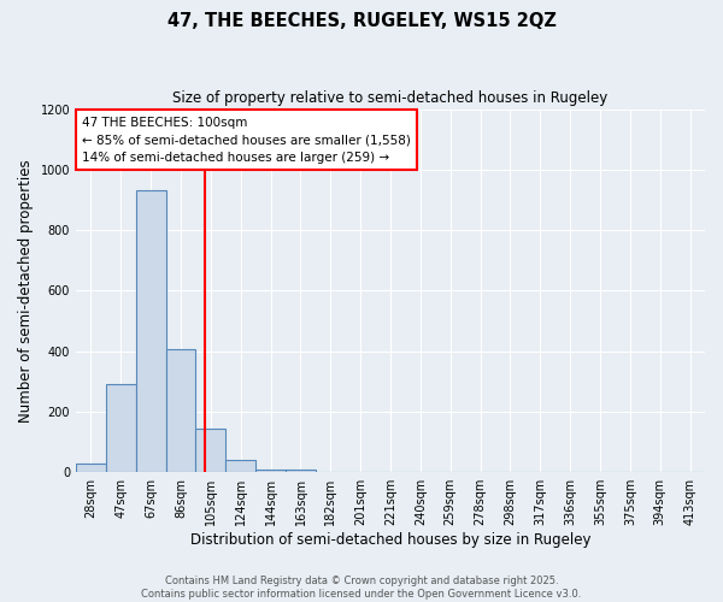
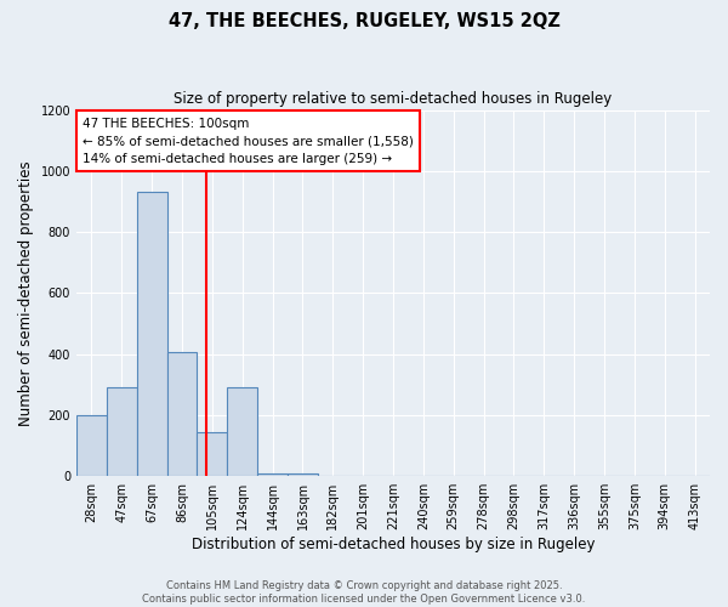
28sqm: 28 -> 200
124sqm: 40 -> 290
